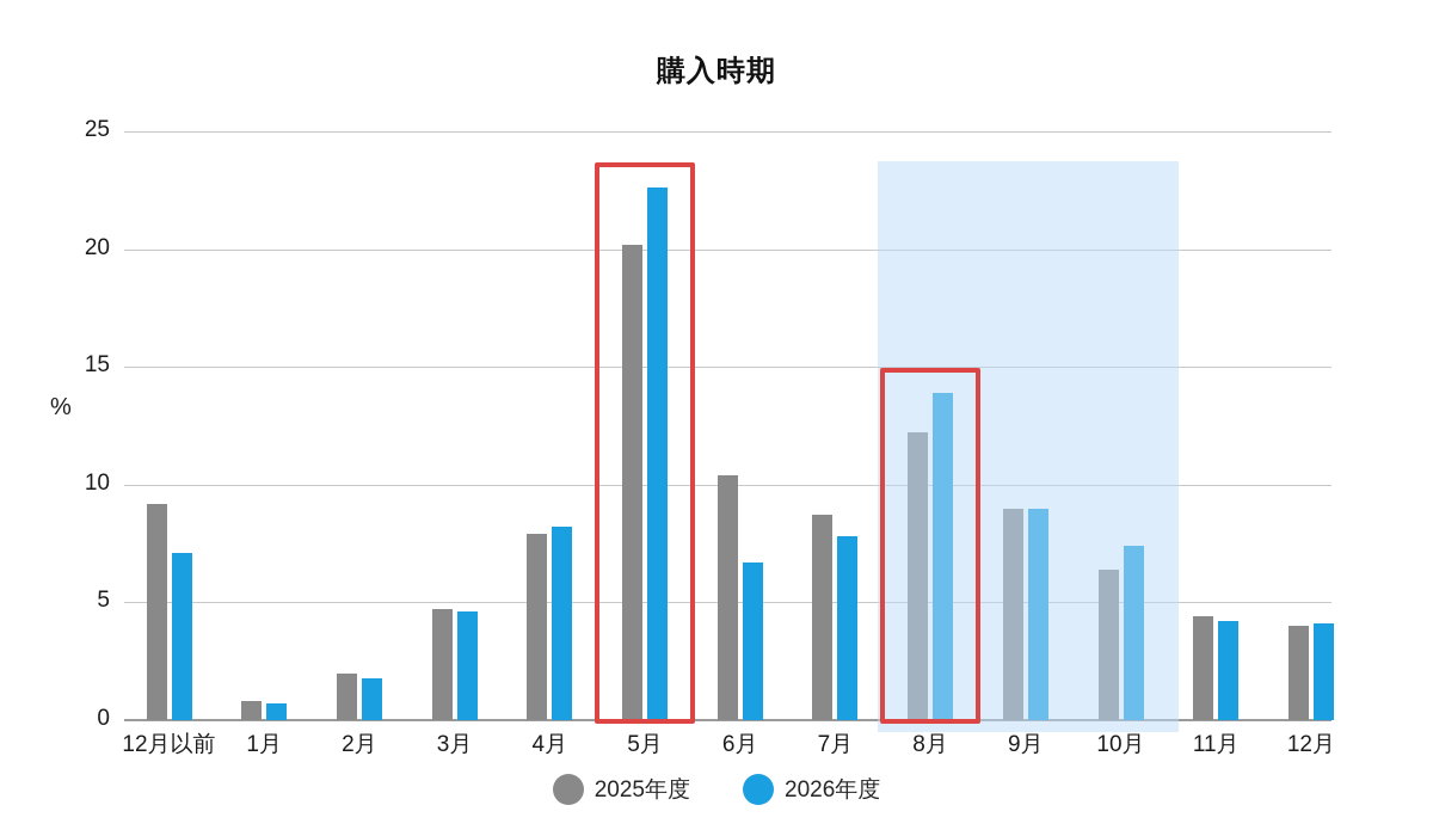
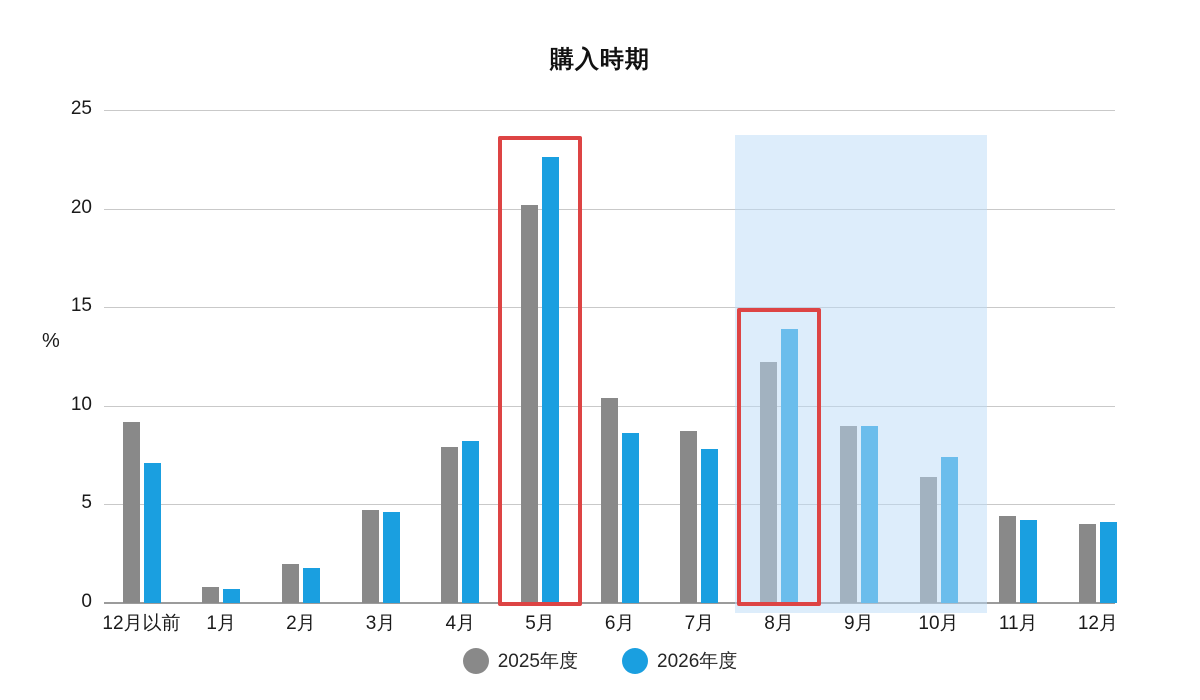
2026年度/6月: 6.7 -> 8.6
